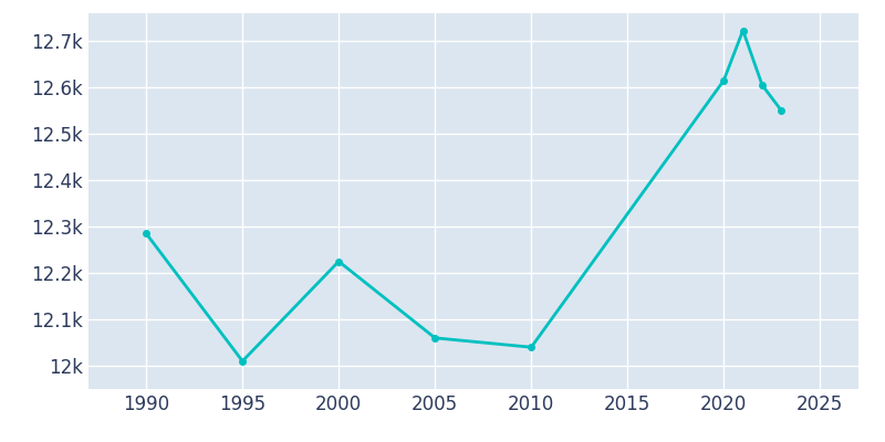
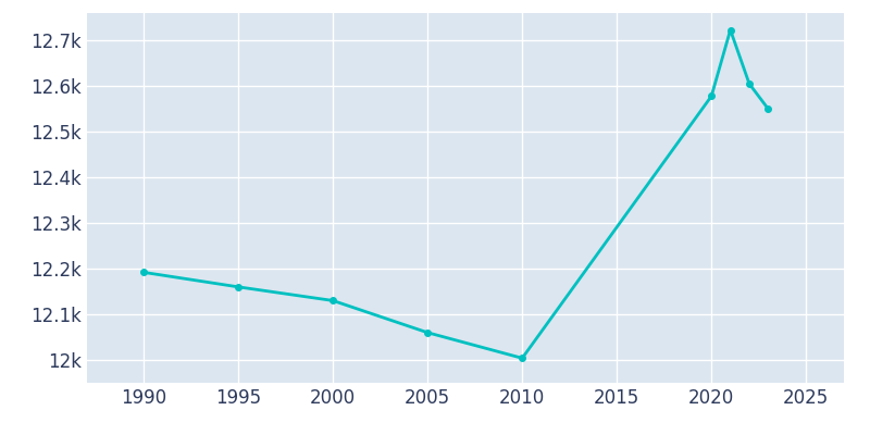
1990: 12.285k -> 12.192k
1995: 12.010k -> 12.160k
2000: 12.225k -> 12.130k
2010: 12.040k -> 12.004k
2020: 12.615k -> 12.578k
